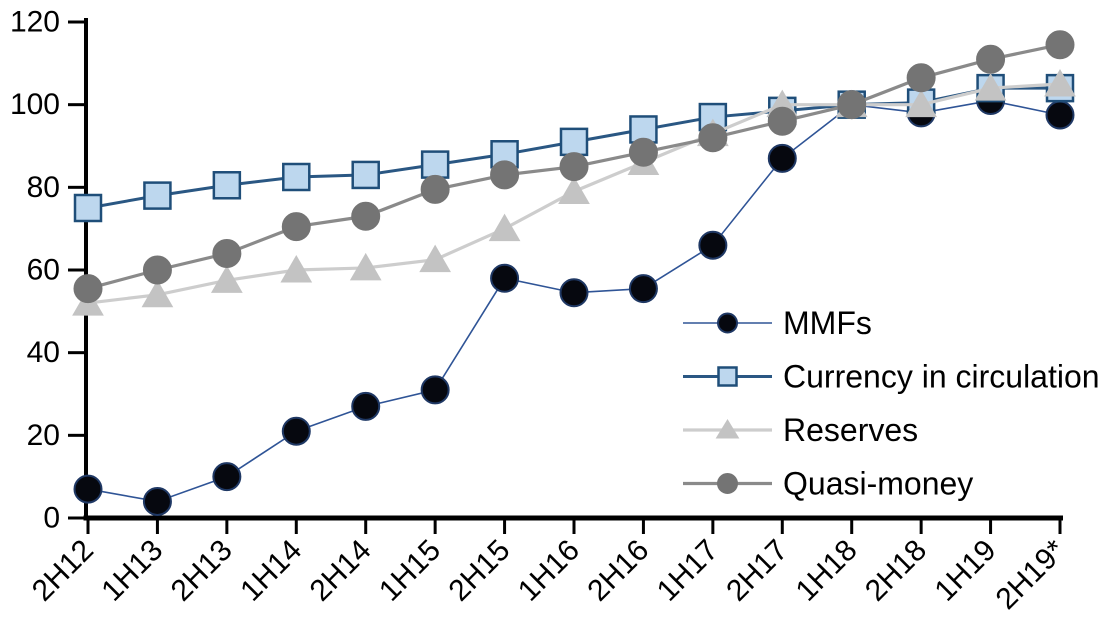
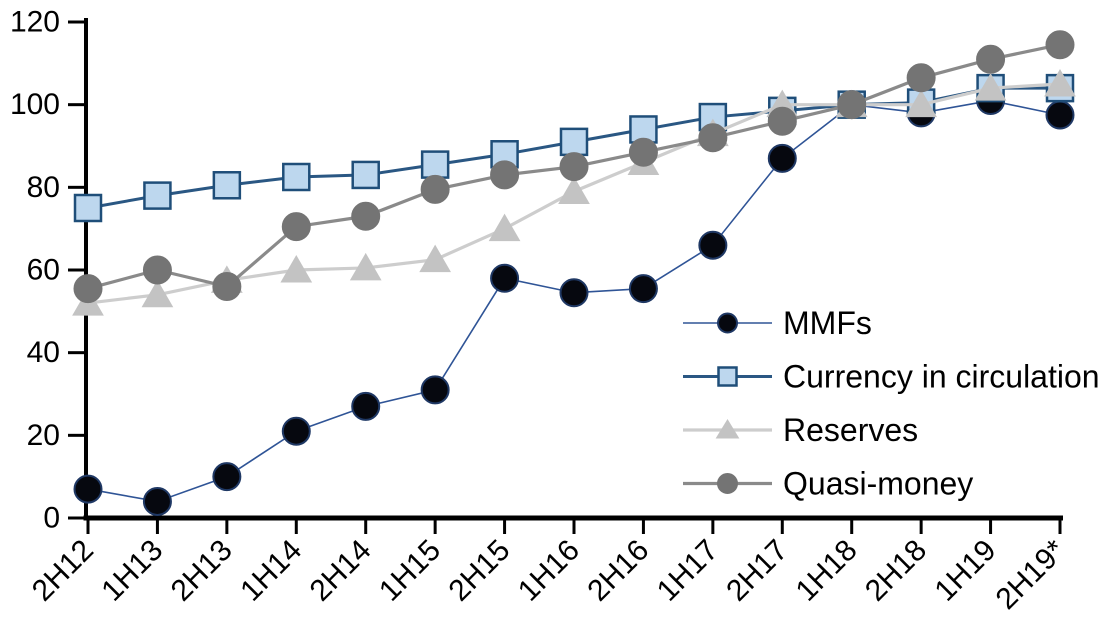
Quasi-money/2H13: 64 -> 56
